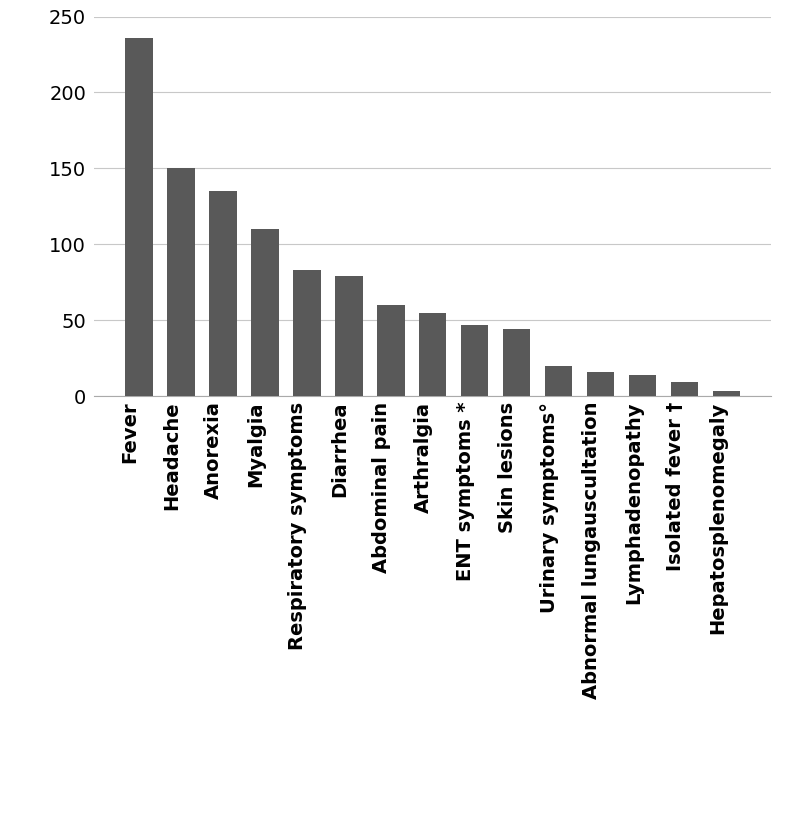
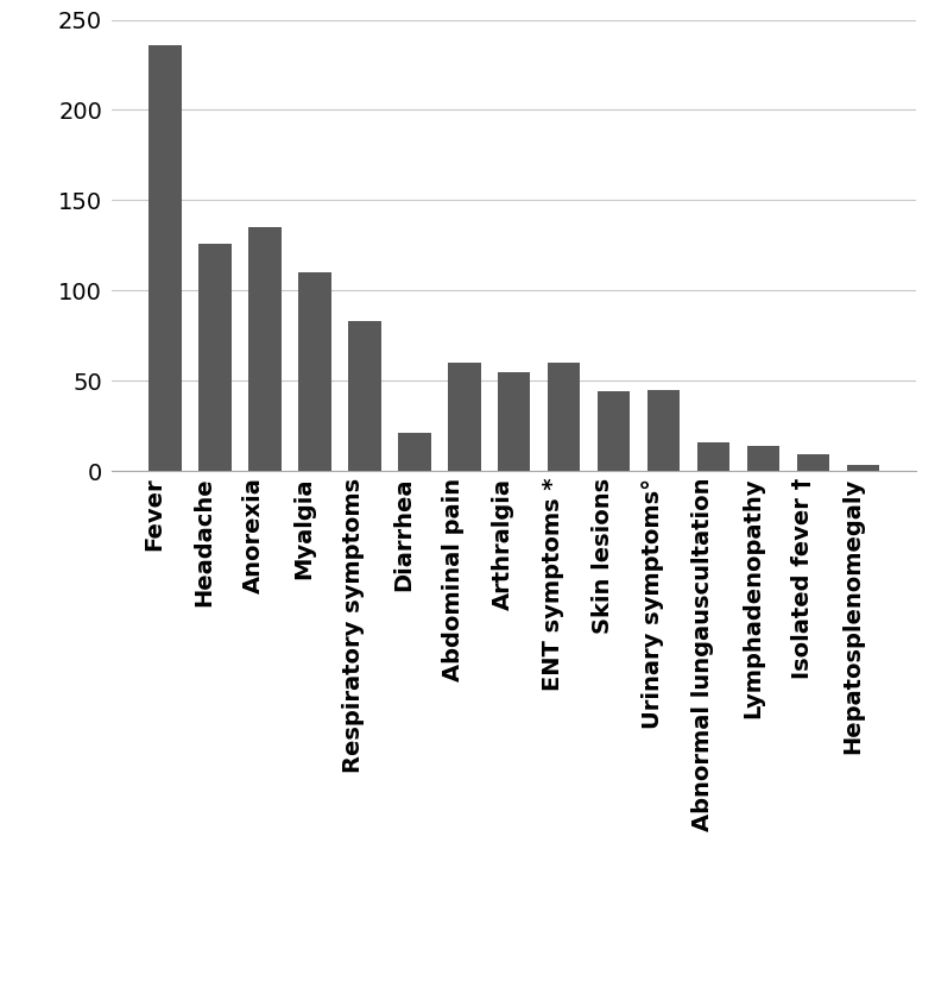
Headache: 150 -> 126
Diarrhea: 79 -> 21
ENT symptoms *: 47 -> 60
Urinary symptoms°: 20 -> 45
